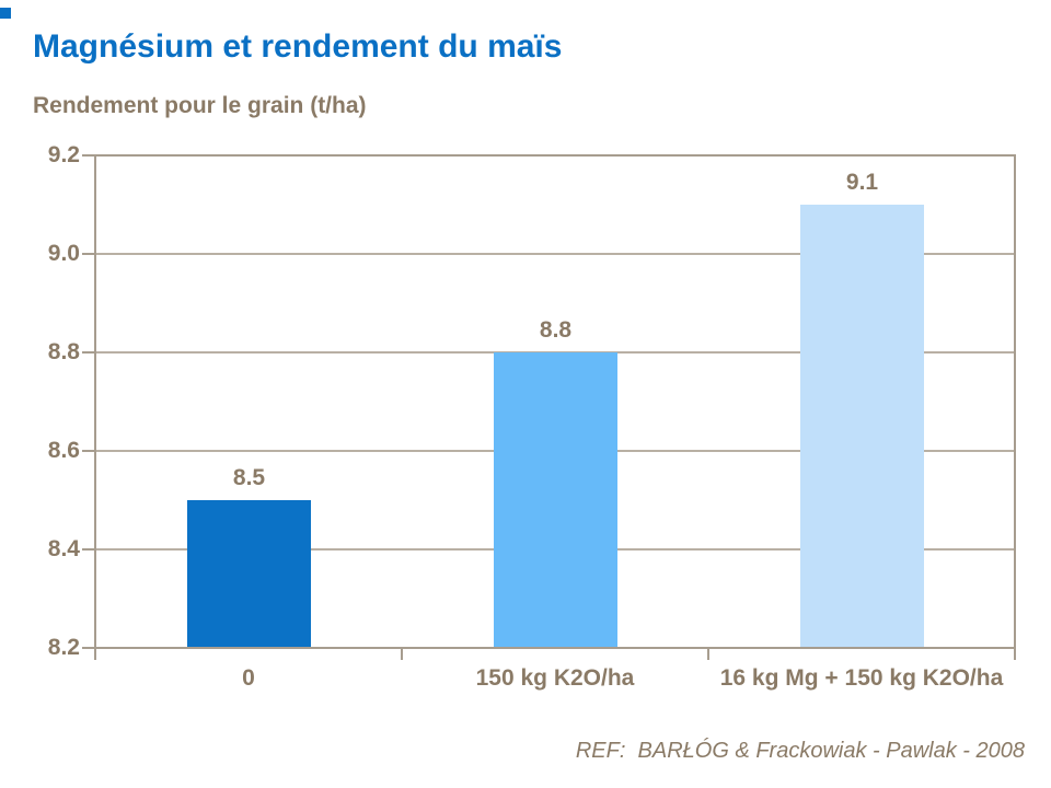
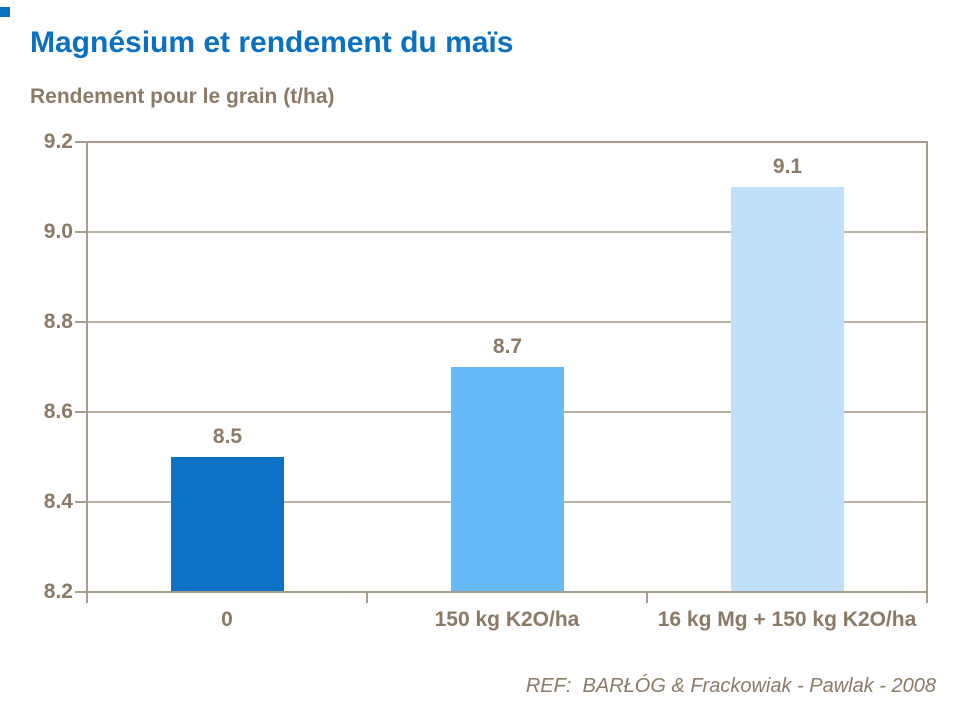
150 kg K2O/ha: 8.8 -> 8.7
